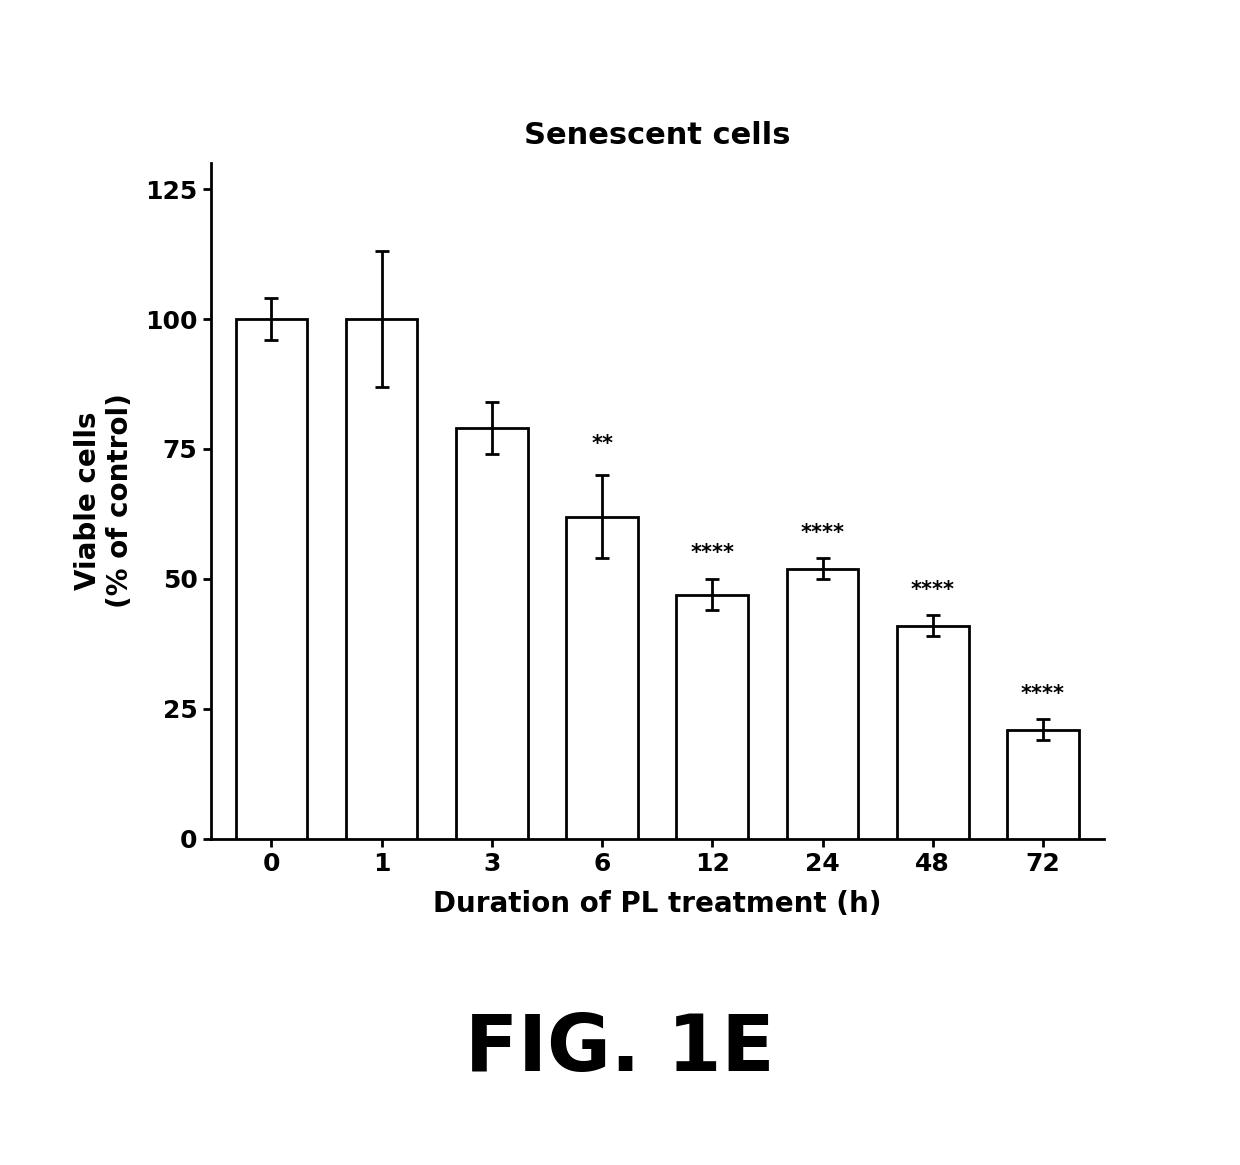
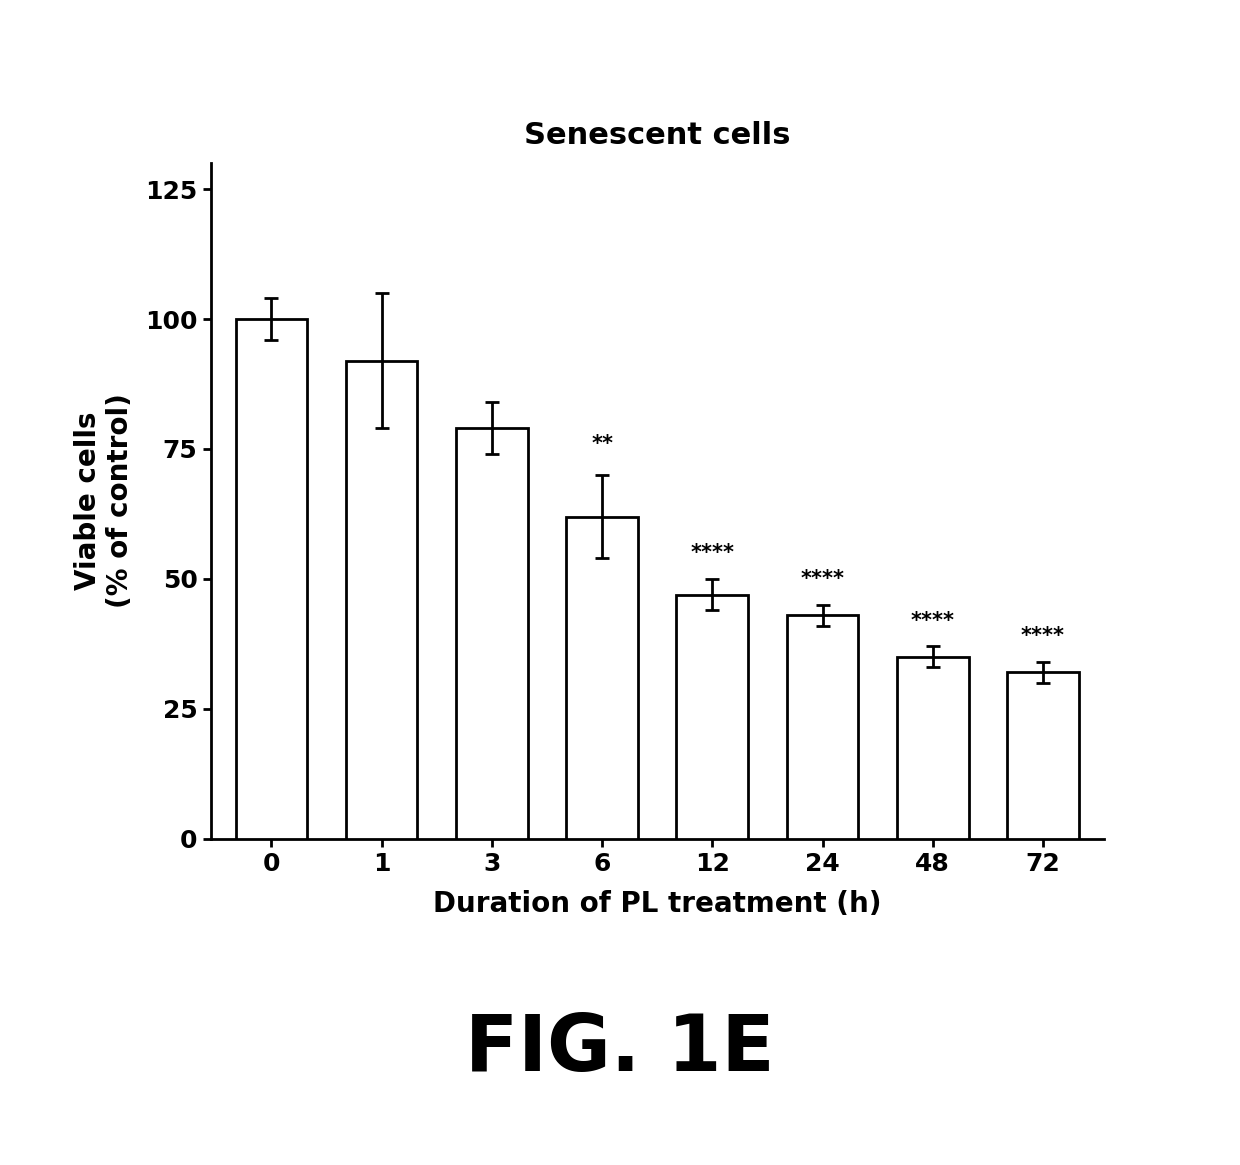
1: 100 -> 92
24: 52 -> 43
48: 41 -> 35
72: 21 -> 32
